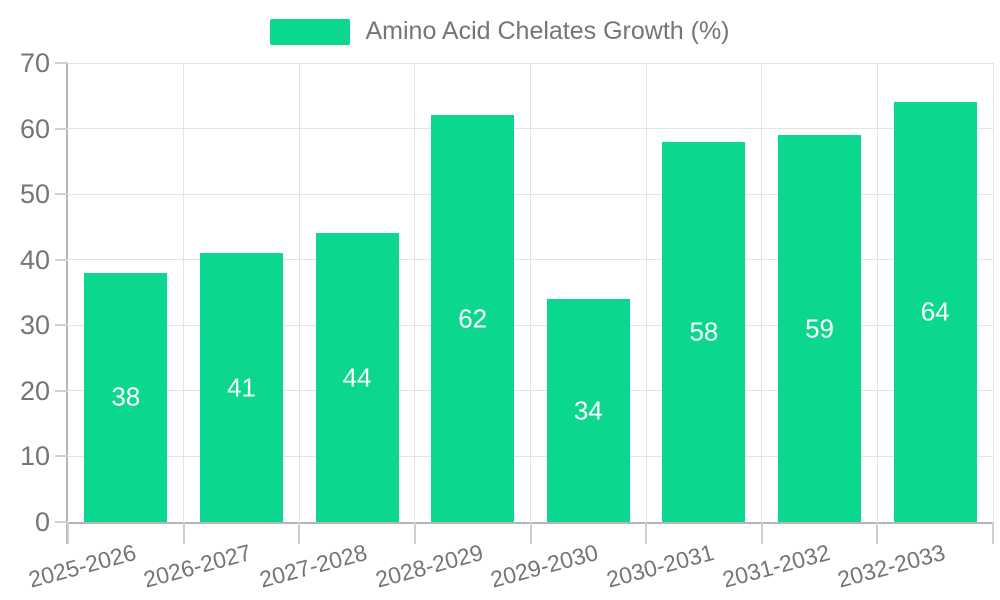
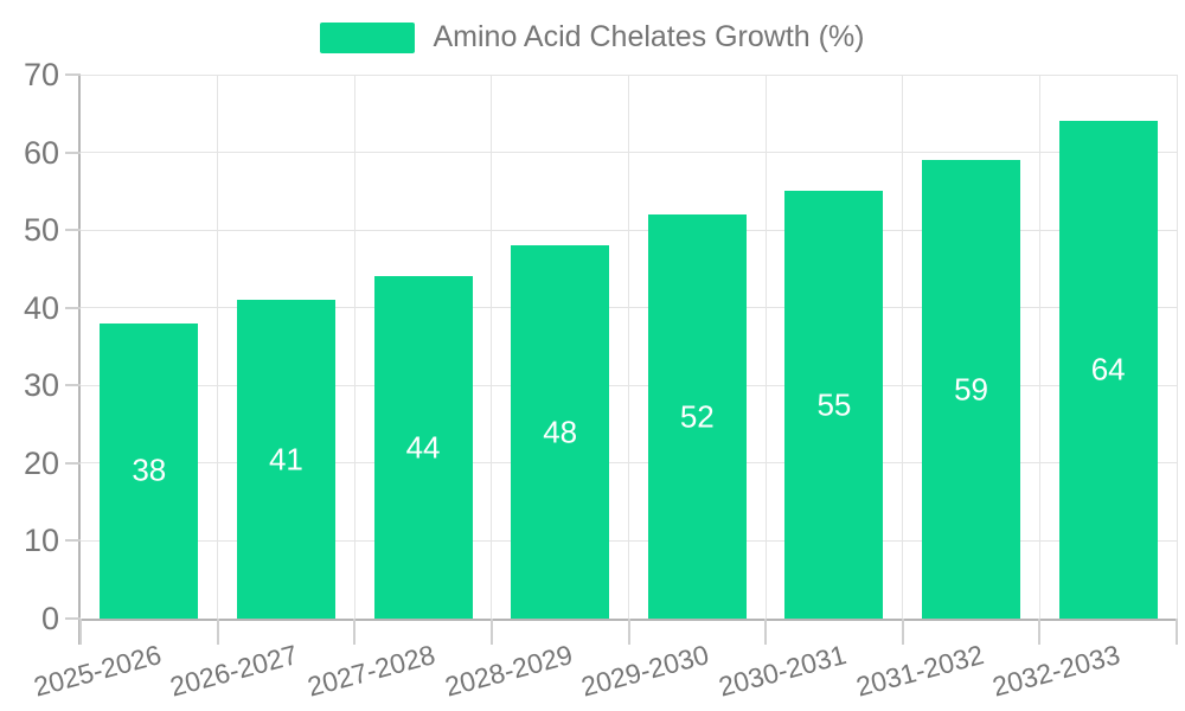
2028-2029: 62 -> 48
2029-2030: 34 -> 52
2030-2031: 58 -> 55
